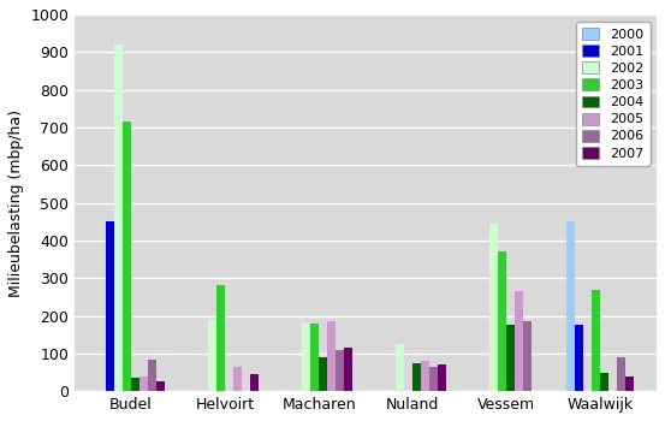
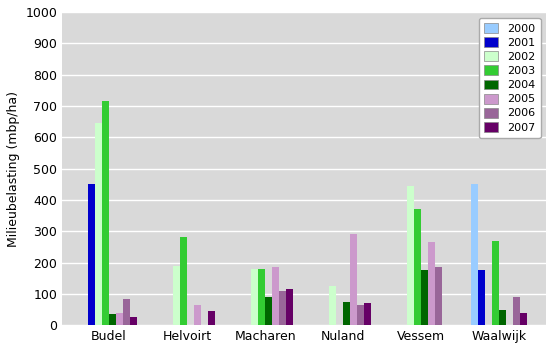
2002/Budel: 920 -> 645
2005/Nuland: 80 -> 290
